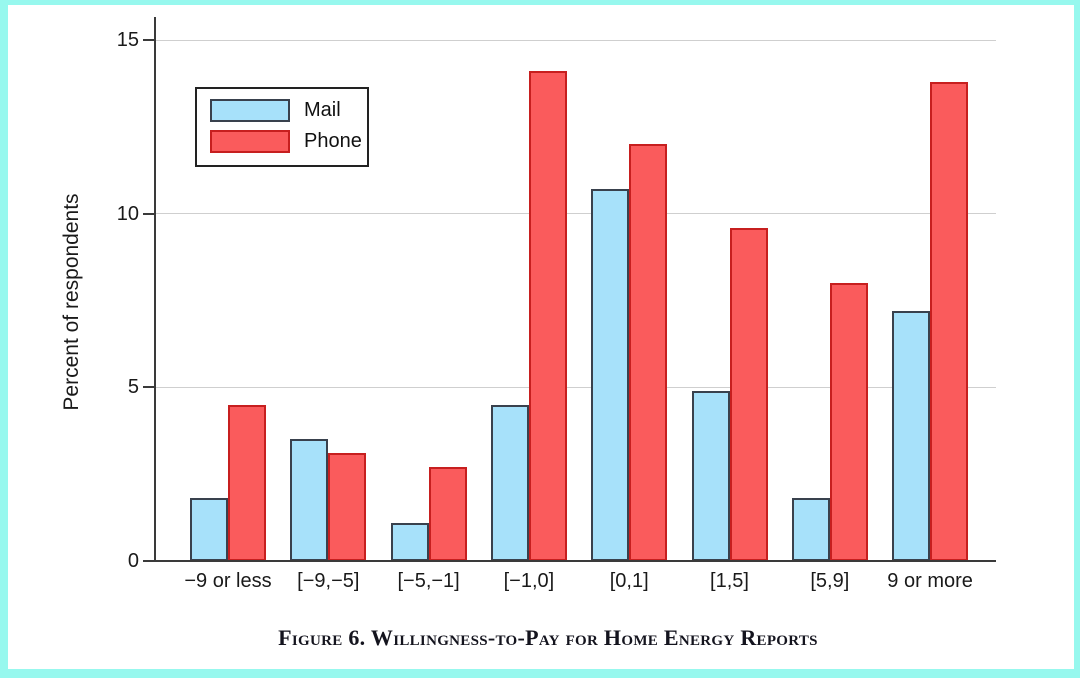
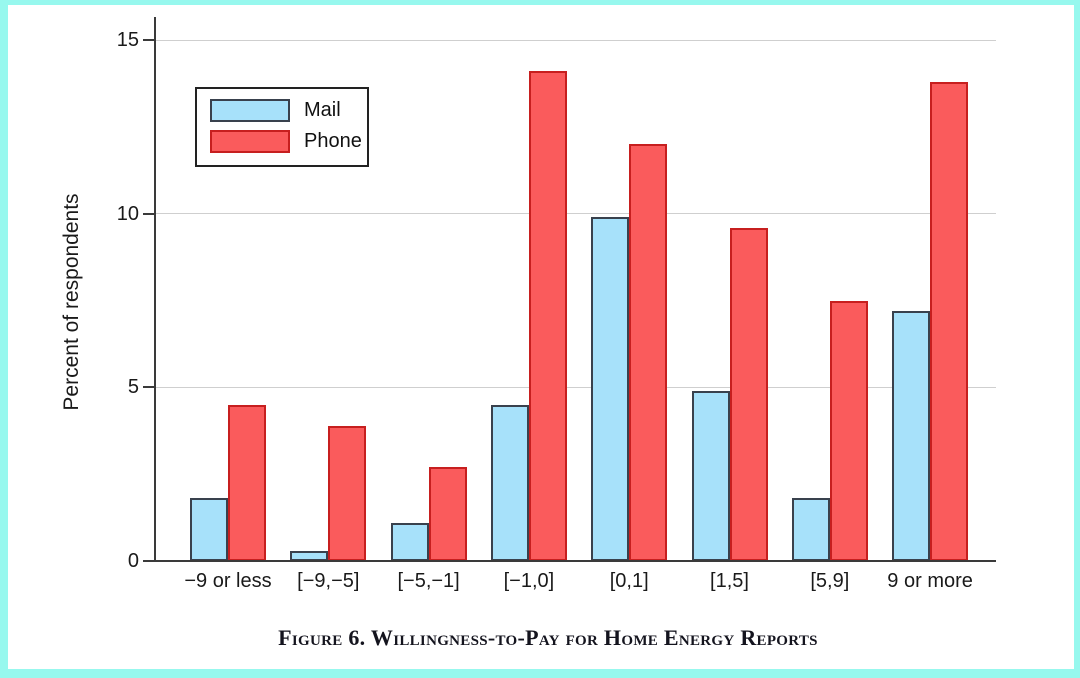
Mail/[−9,−5]: 3.5 -> 0.3
Phone/[−9,−5]: 3.1 -> 3.9
Mail/[0,1]: 10.7 -> 9.9
Phone/[5,9]: 8.0 -> 7.5
